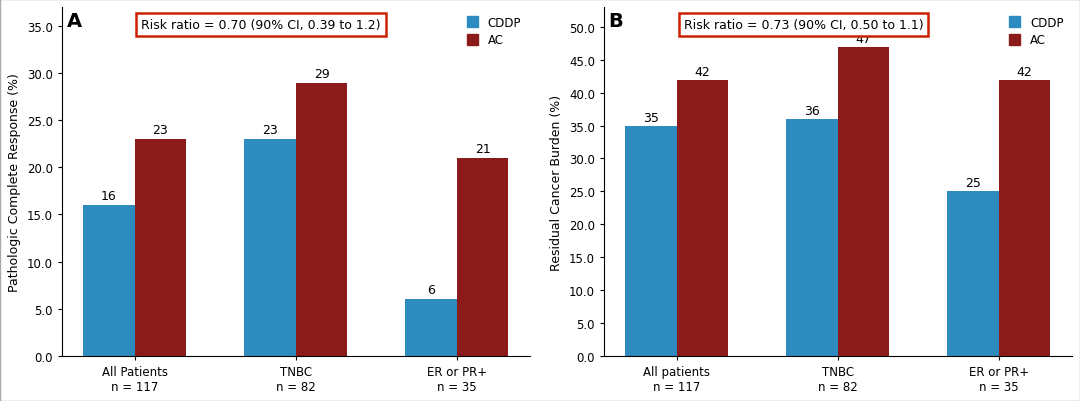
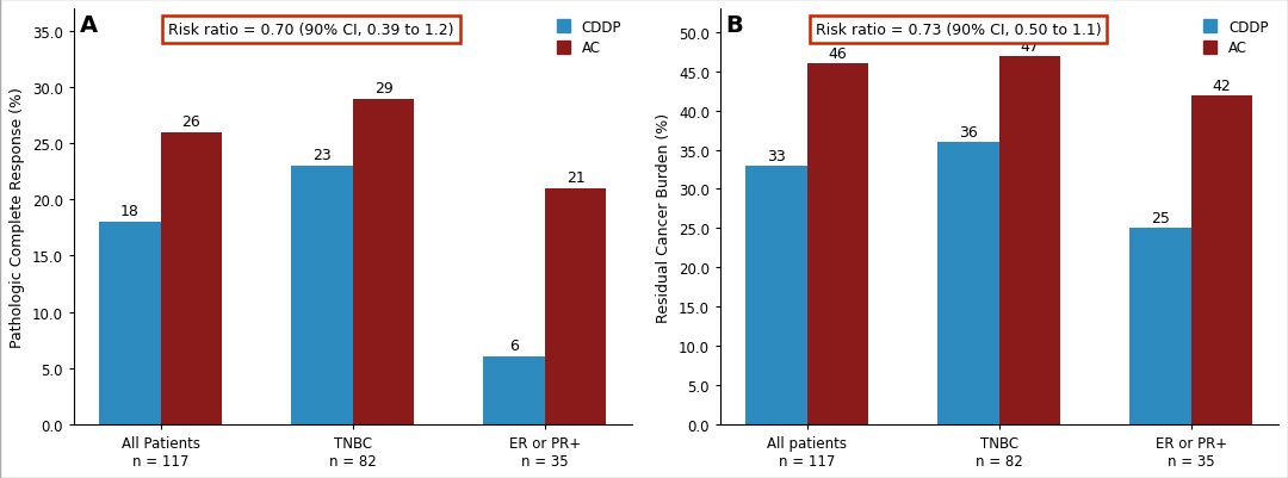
CDDP/All Patients n = 117: 16 -> 18
AC/All Patients n = 117: 23 -> 26
CDDP/All patients n = 117: 35 -> 33
AC/All patients n = 117: 42 -> 46
